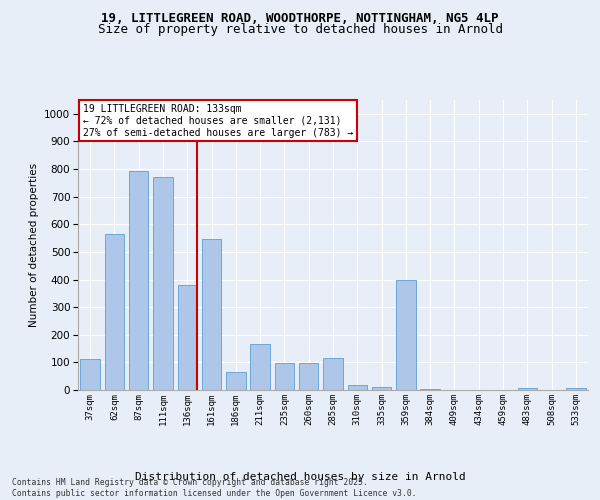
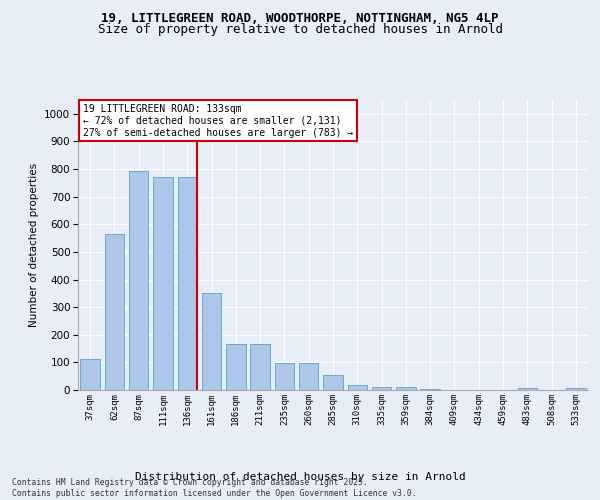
136sqm: 380 -> 770
161sqm: 545 -> 350
186sqm: 65 -> 165
285sqm: 115 -> 55
359sqm: 400 -> 12
